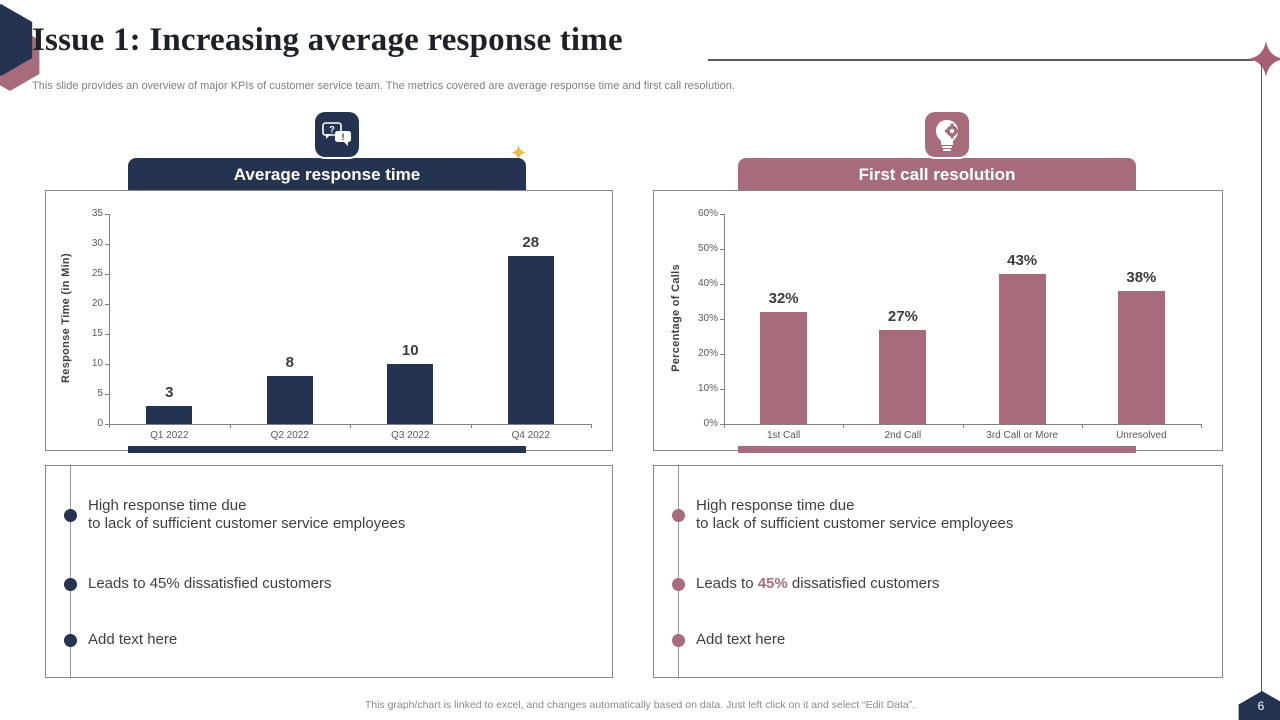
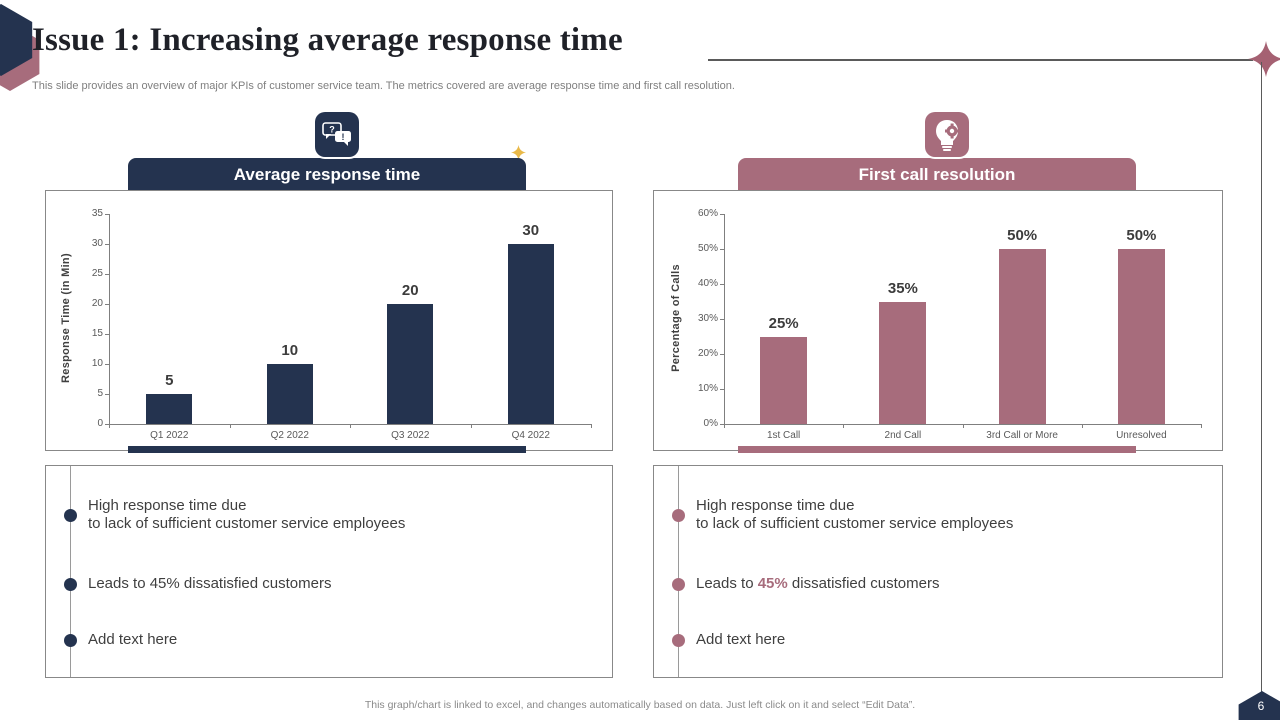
Average response time/Q1 2022: 3 -> 5
Average response time/Q2 2022: 8 -> 10
Average response time/Q3 2022: 10 -> 20
Average response time/Q4 2022: 28 -> 30
First call resolution/1st Call: 32% -> 25%
First call resolution/2nd Call: 27% -> 35%
First call resolution/3rd Call or More: 43% -> 50%
First call resolution/Unresolved: 38% -> 50%
